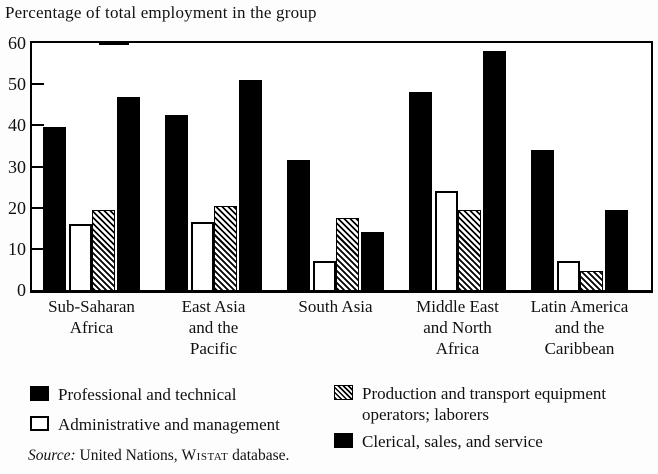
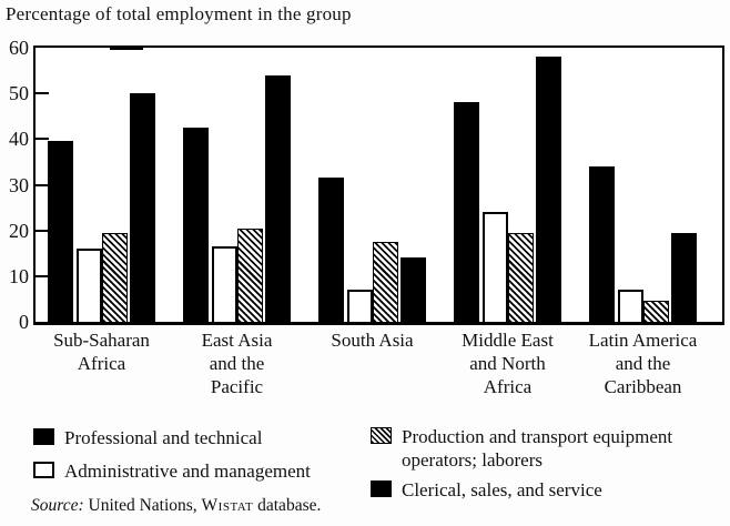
Clerical, sales, and service/Sub-Saharan Africa: 47 -> 50
Clerical, sales, and service/East Asia and the Pacific: 51 -> 54
